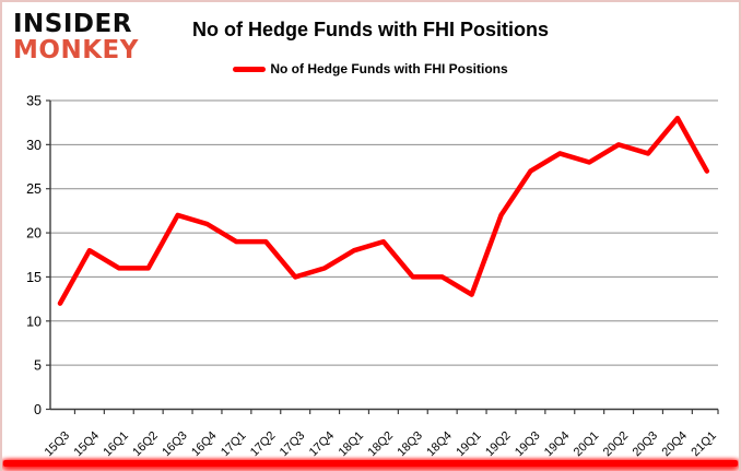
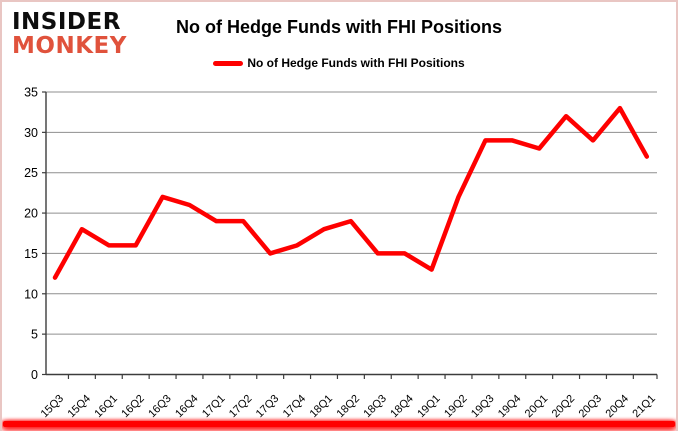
19Q3: 27 -> 29
20Q2: 30 -> 32
